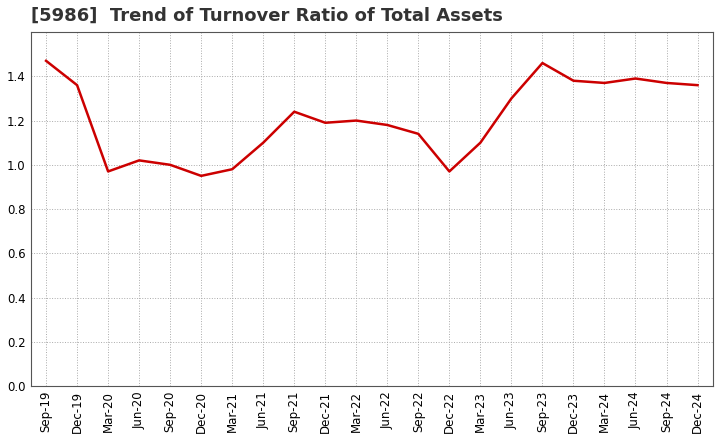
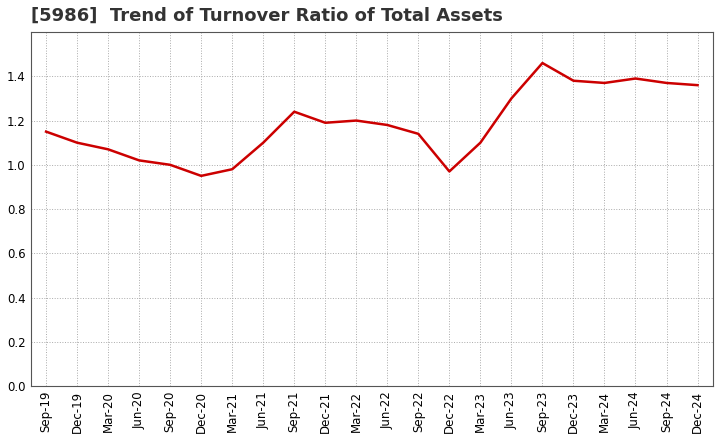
Sep-19: 1.47 -> 1.15
Dec-19: 1.36 -> 1.10
Mar-20: 0.97 -> 1.07
